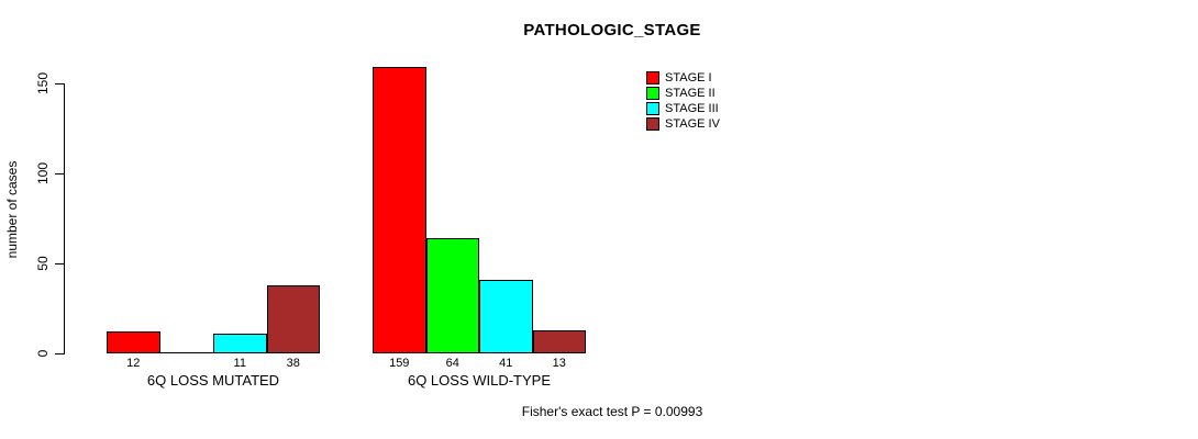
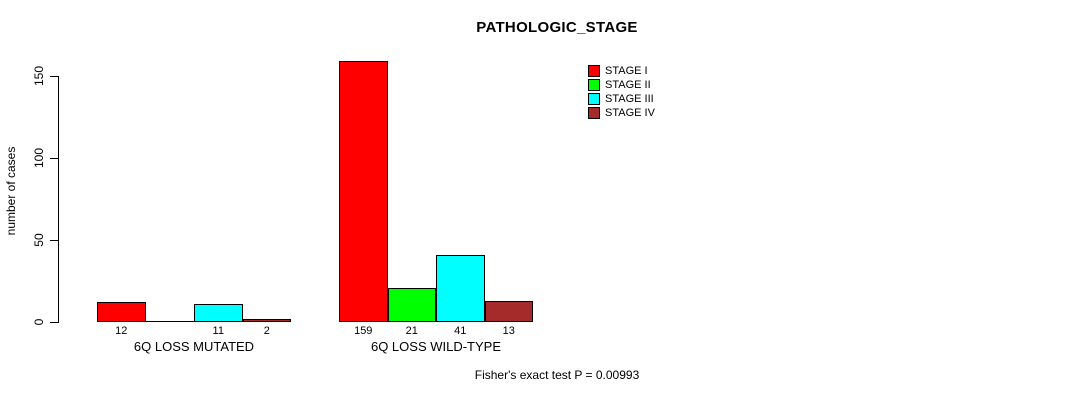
STAGE IV/6Q LOSS MUTATED: 38 -> 2
STAGE II/6Q LOSS WILD-TYPE: 64 -> 21
